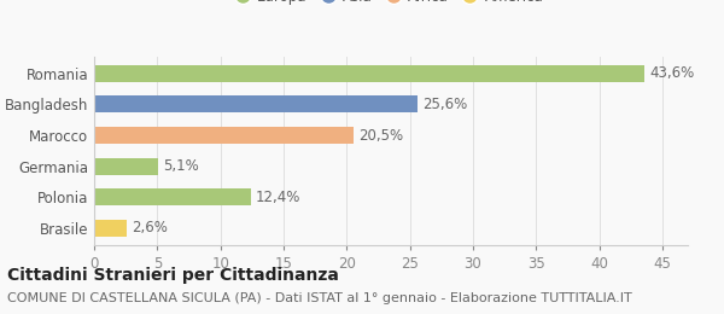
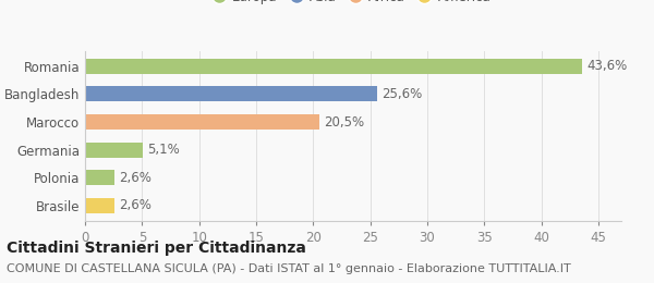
Polonia: 12,4% -> 2,6%
